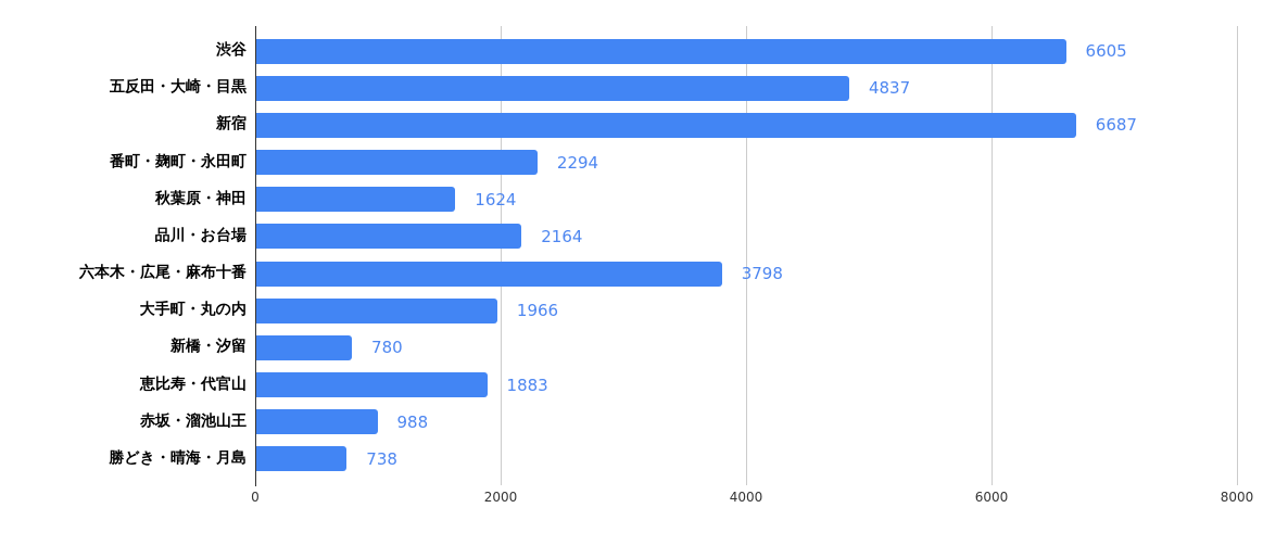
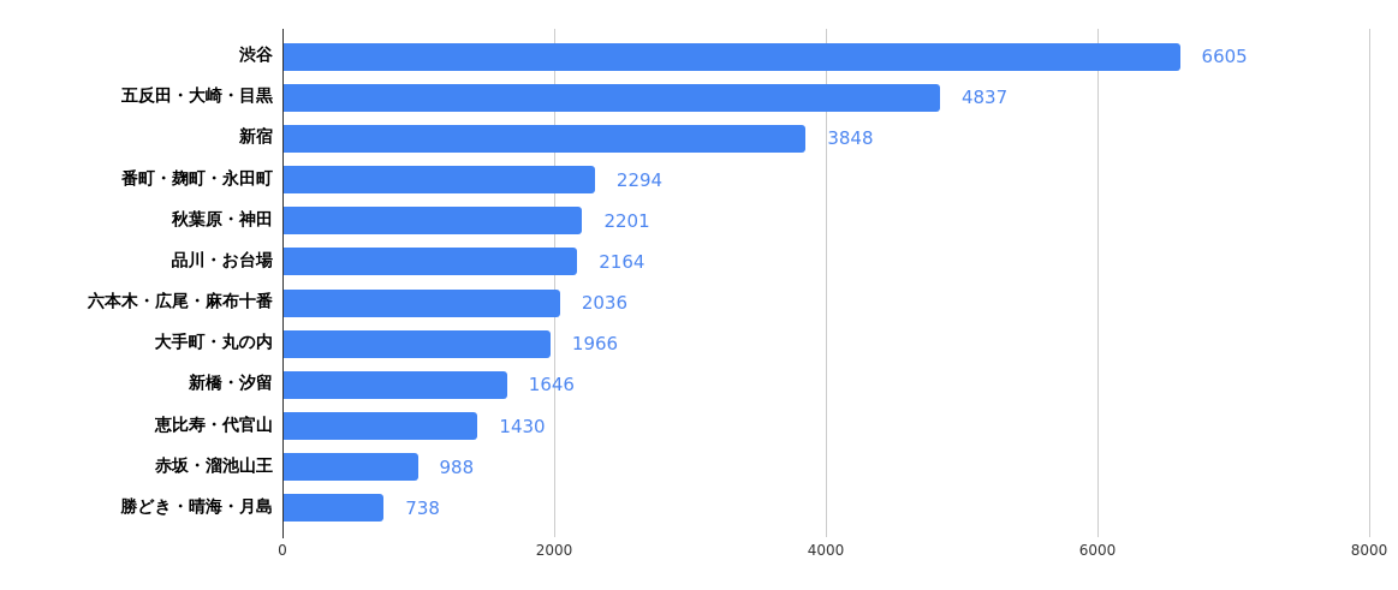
新宿: 6687 -> 3848
秋葉原・神田: 1624 -> 2201
六本木・広尾・麻布十番: 3798 -> 2036
新橋・汐留: 780 -> 1646
恵比寿・代官山: 1883 -> 1430
